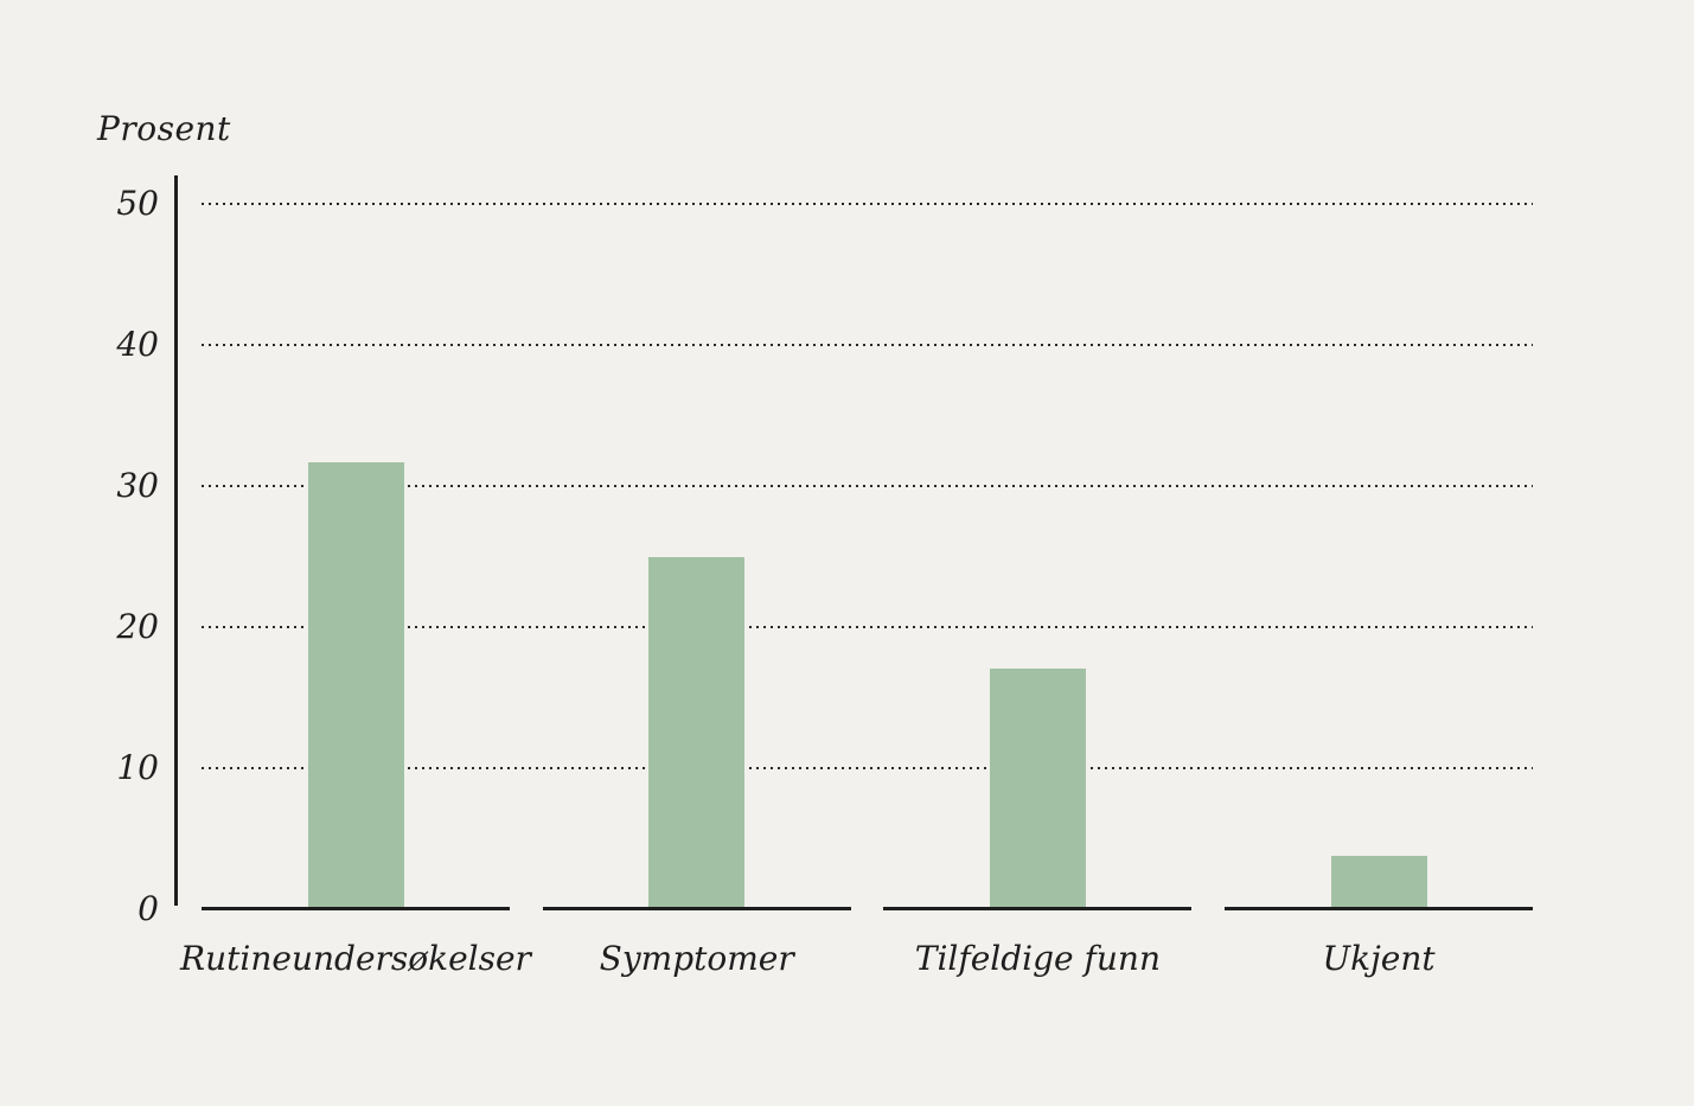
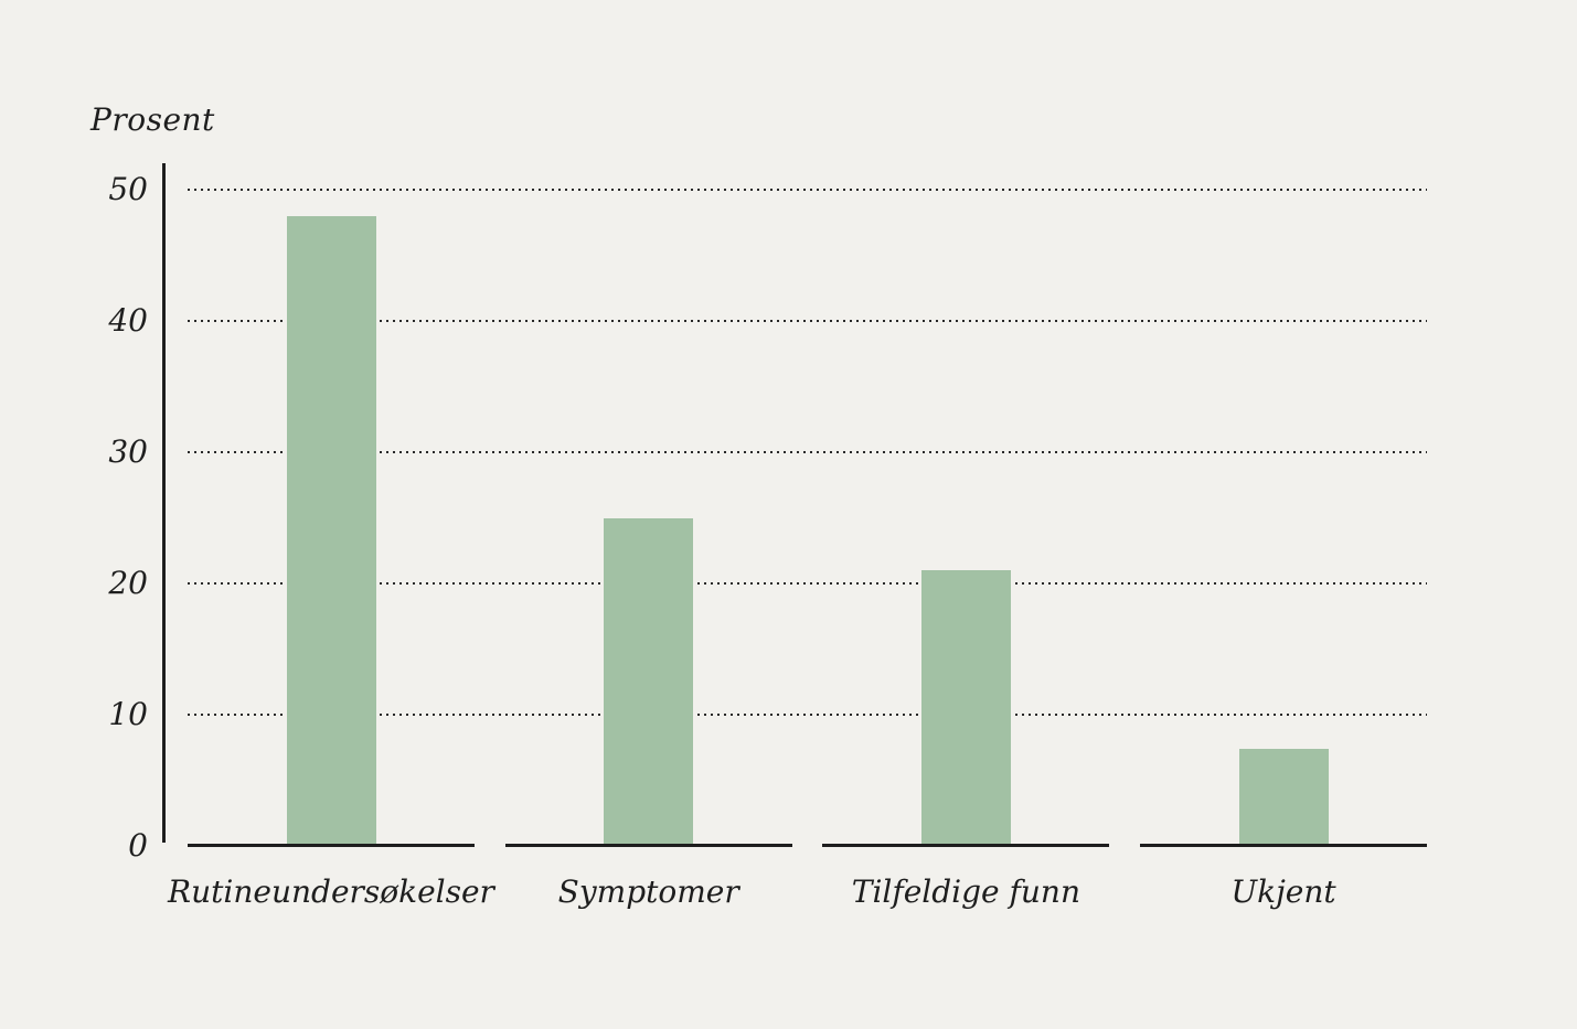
Rutineundersøkelser: 31.7 -> 48.0
Tilfeldige funn: 17.1 -> 21.0
Ukjent: 3.8 -> 7.4
